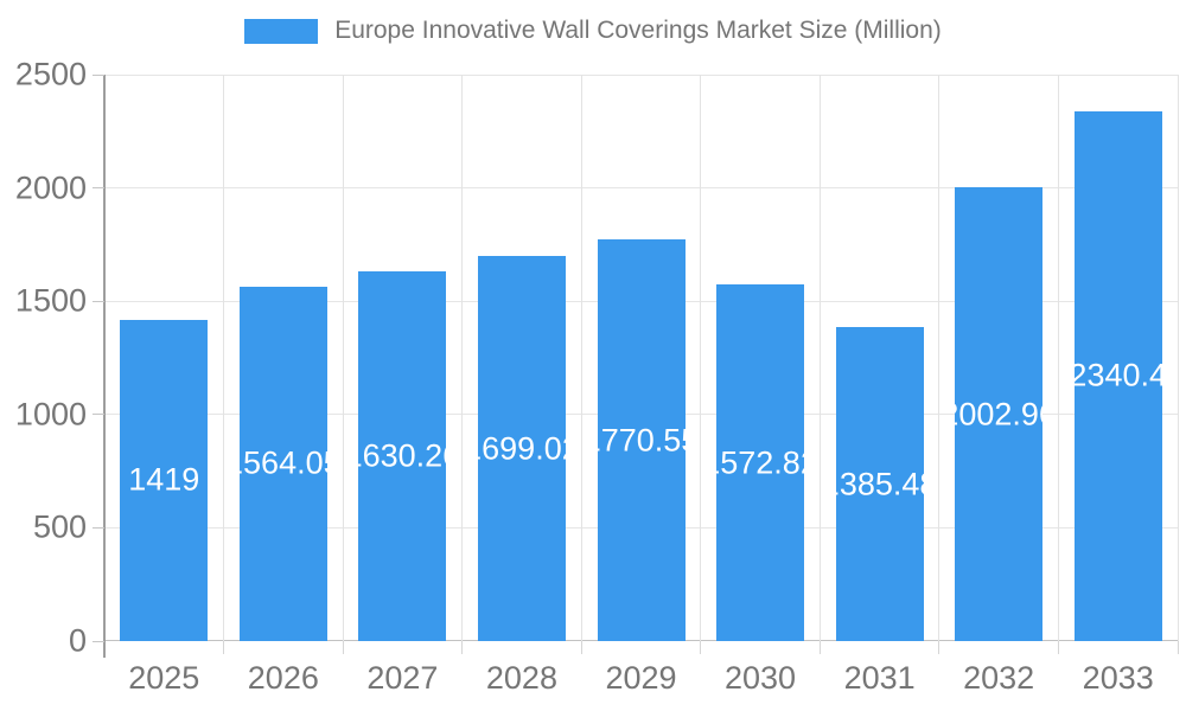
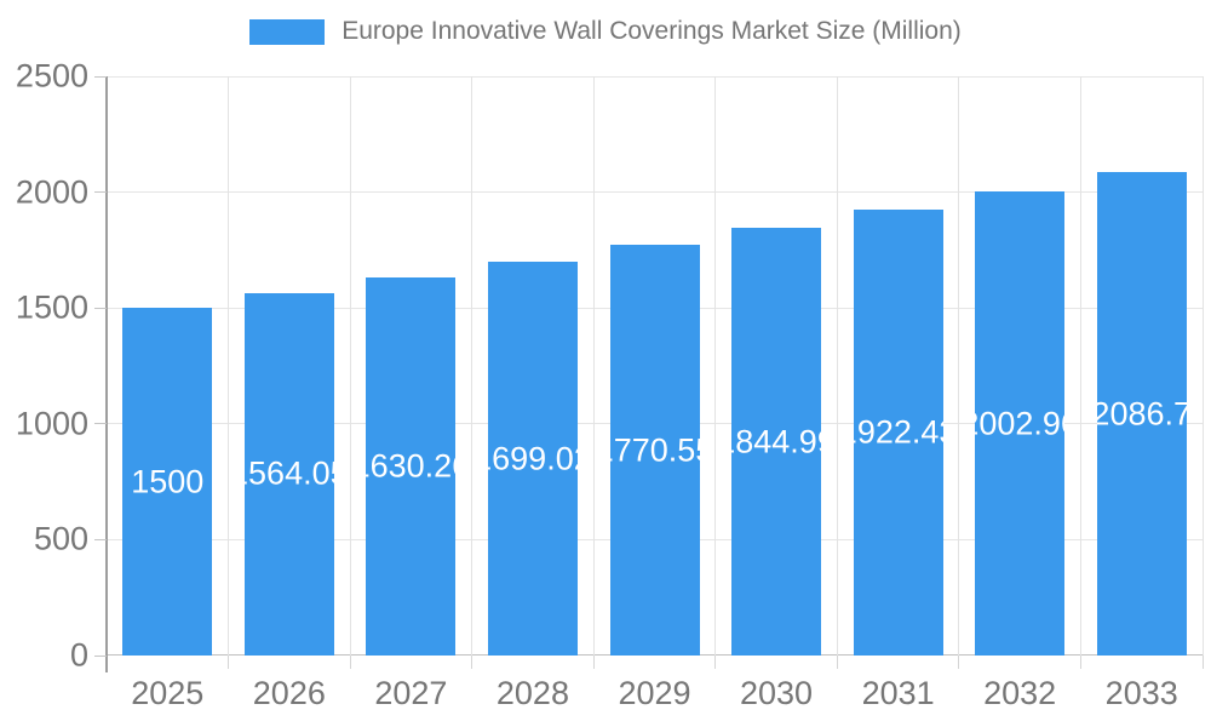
2025: 1419 -> 1500
2030: 1572.82 -> 1844.99
2031: 1385.48 -> 1922.43
2033: 2340.4 -> 2086.7
